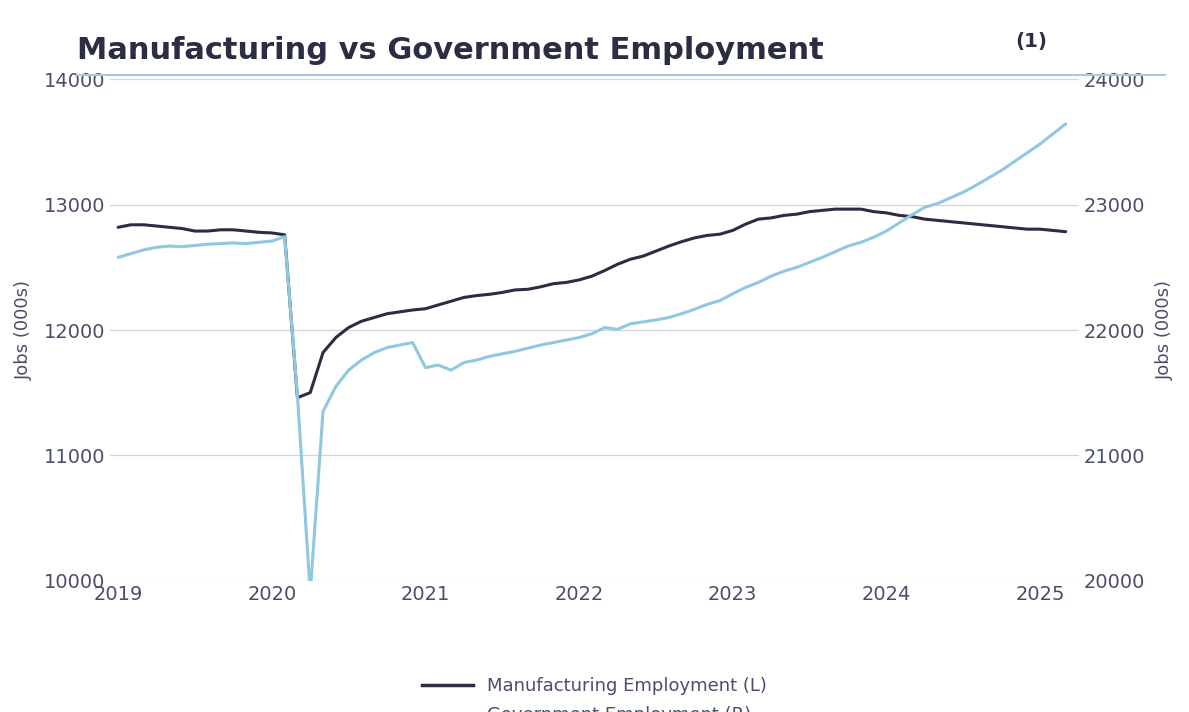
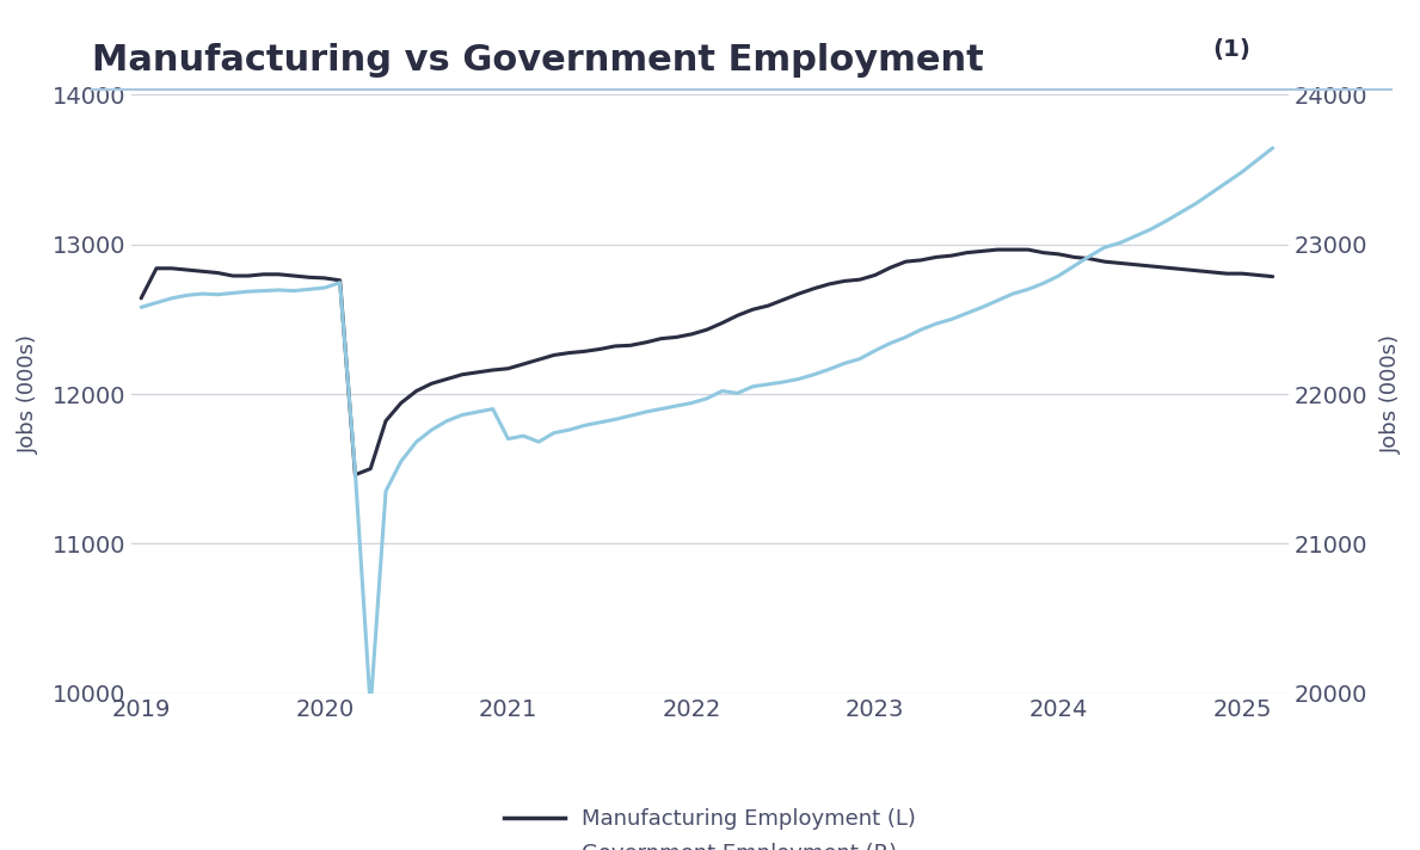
Manufacturing Employment (L)/2019: 12820 -> 12640
